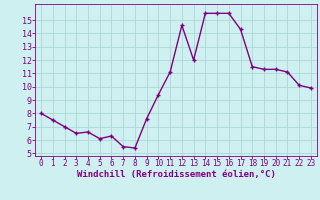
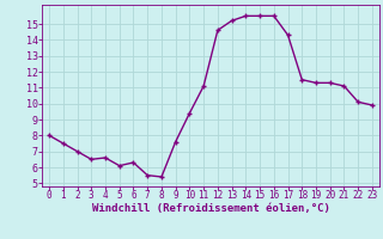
13: 12.0 -> 15.2
